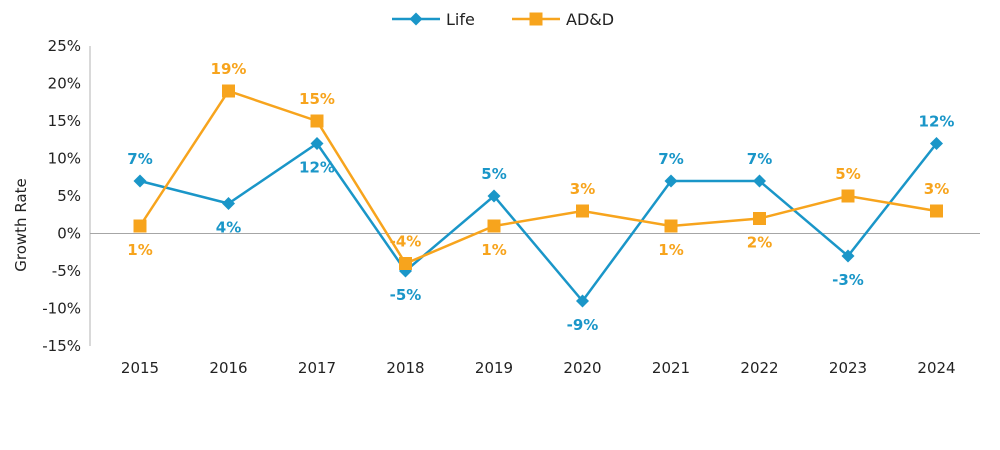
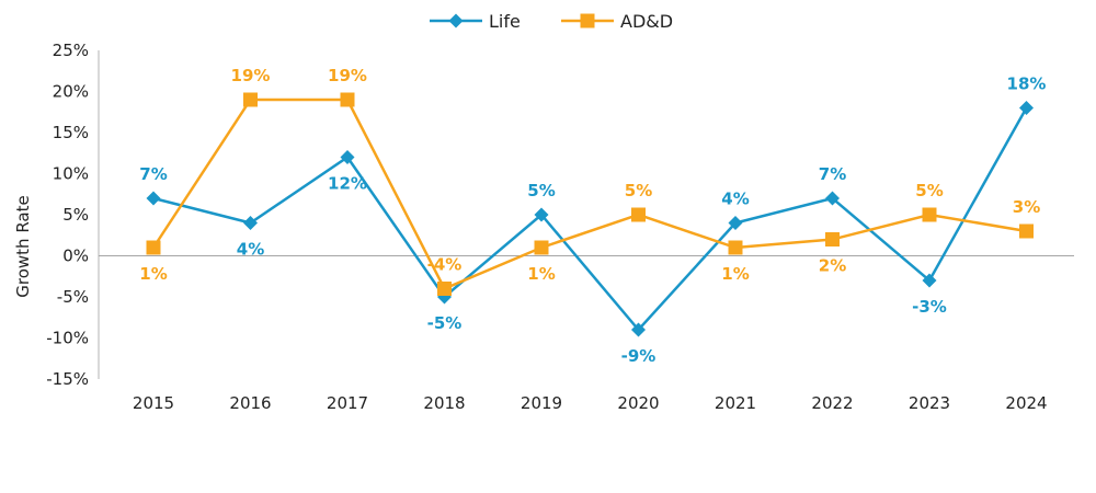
AD&D/2017: 15% -> 19%
AD&D/2020: 3% -> 5%
Life/2021: 7% -> 4%
Life/2024: 12% -> 18%
